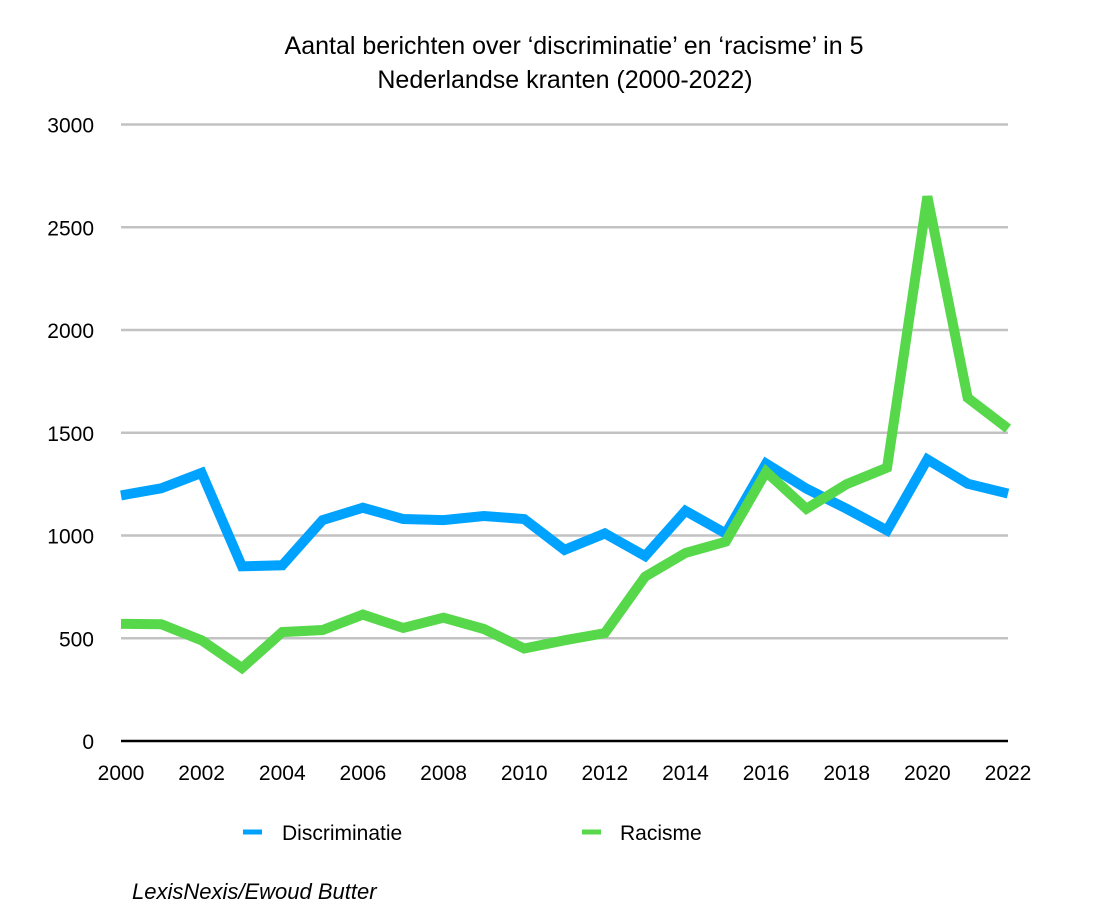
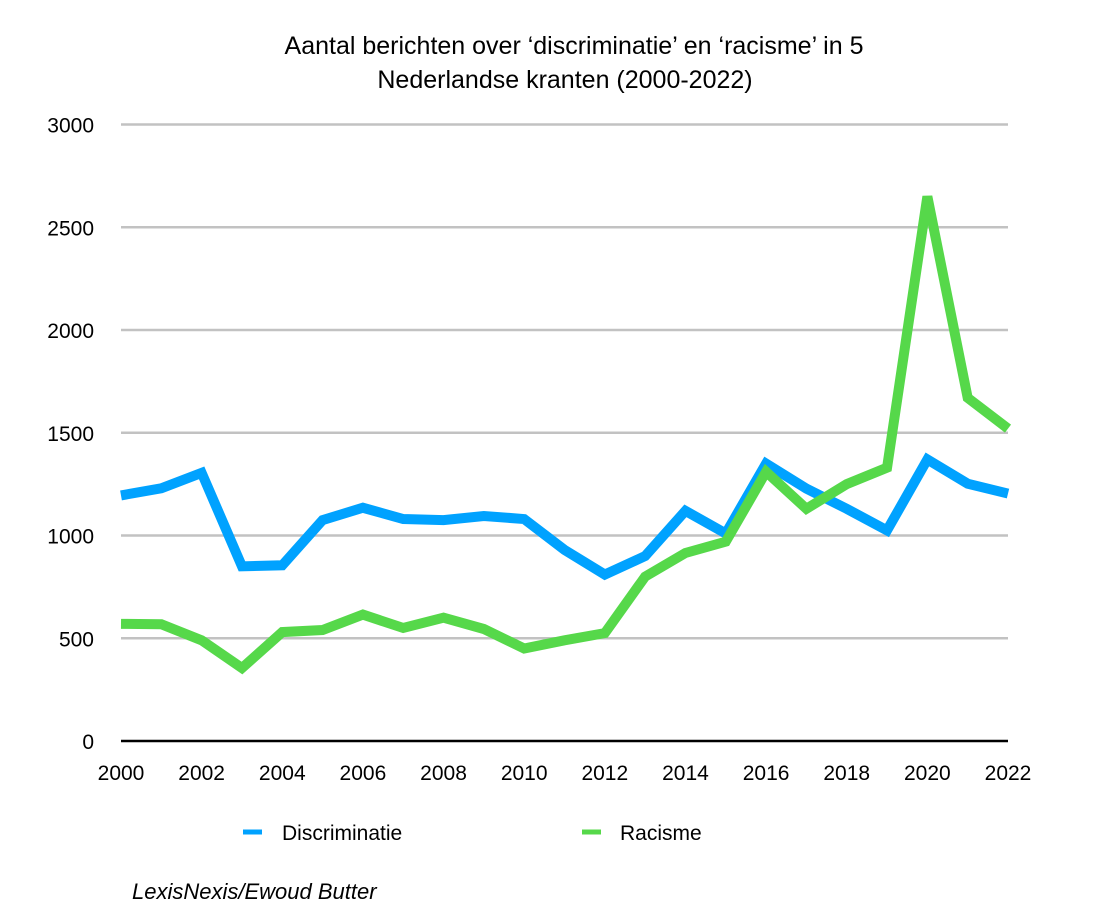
Discriminatie/2012: 1010 -> 810
